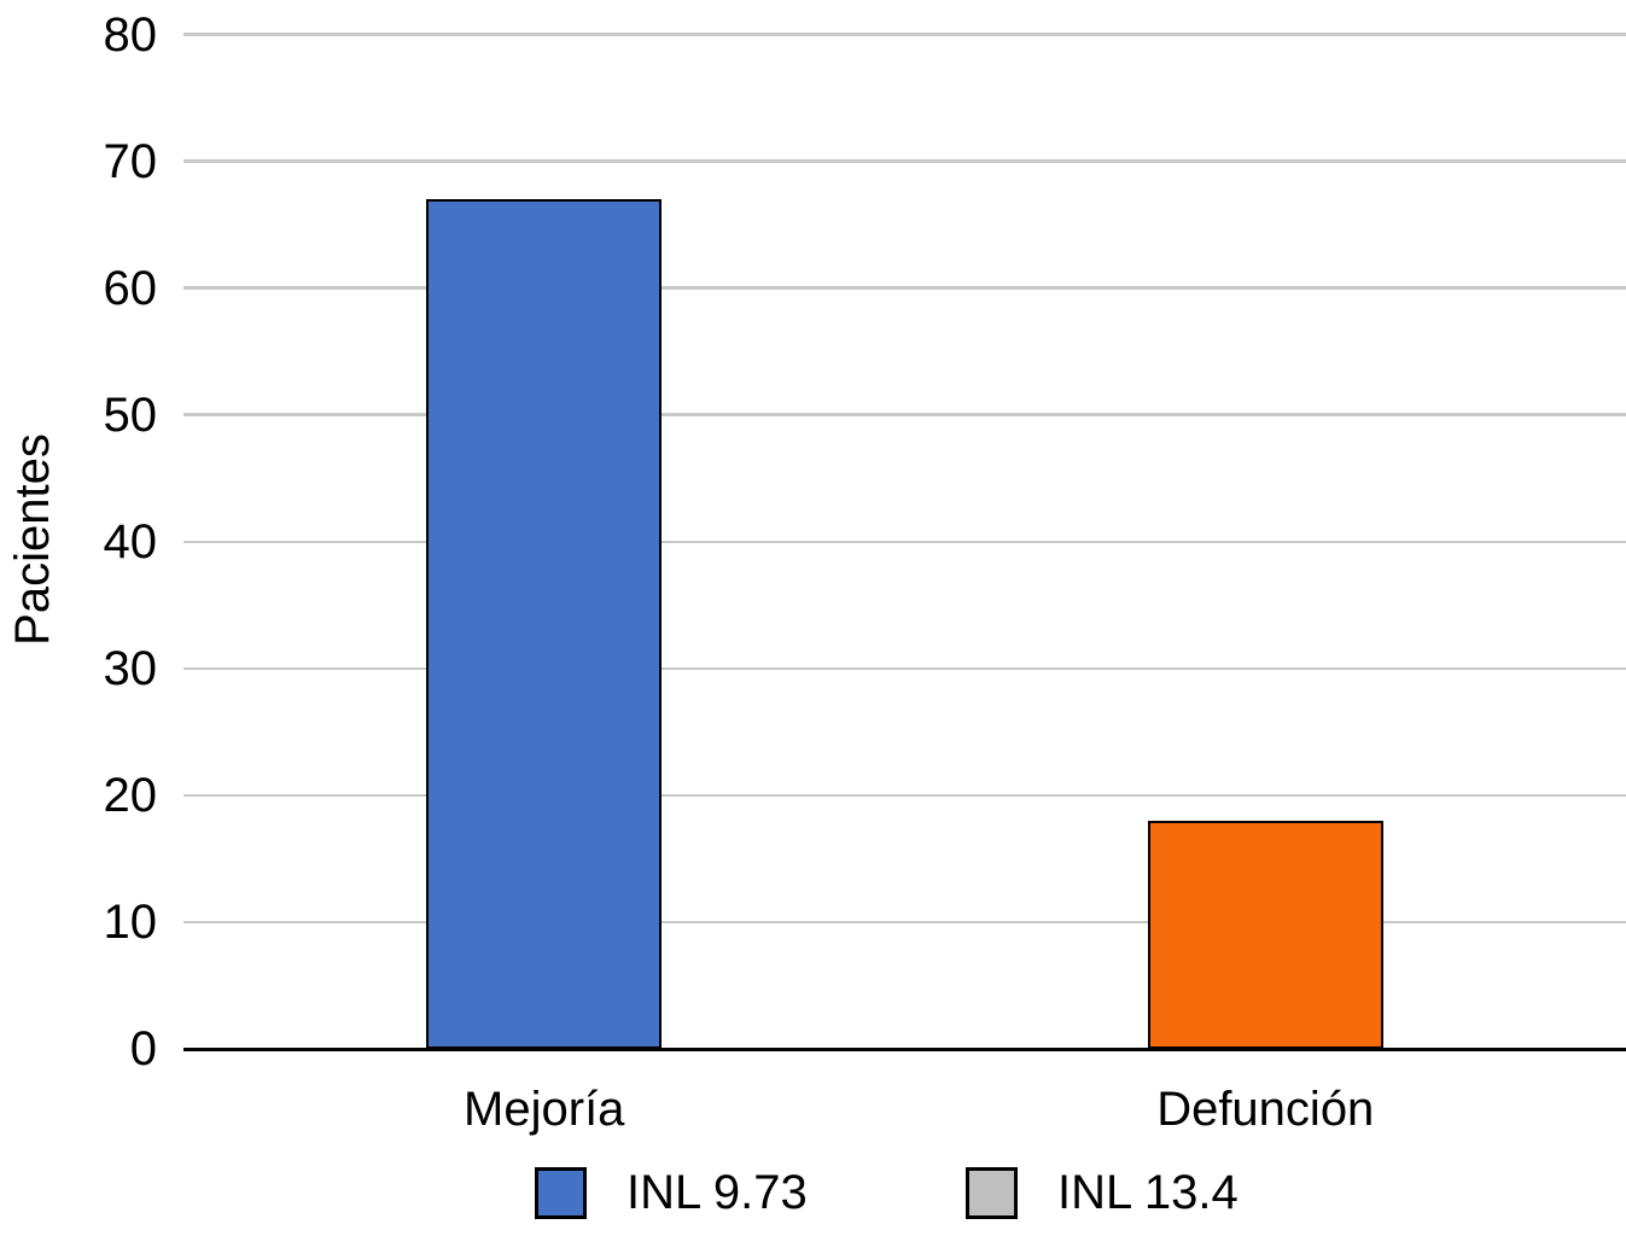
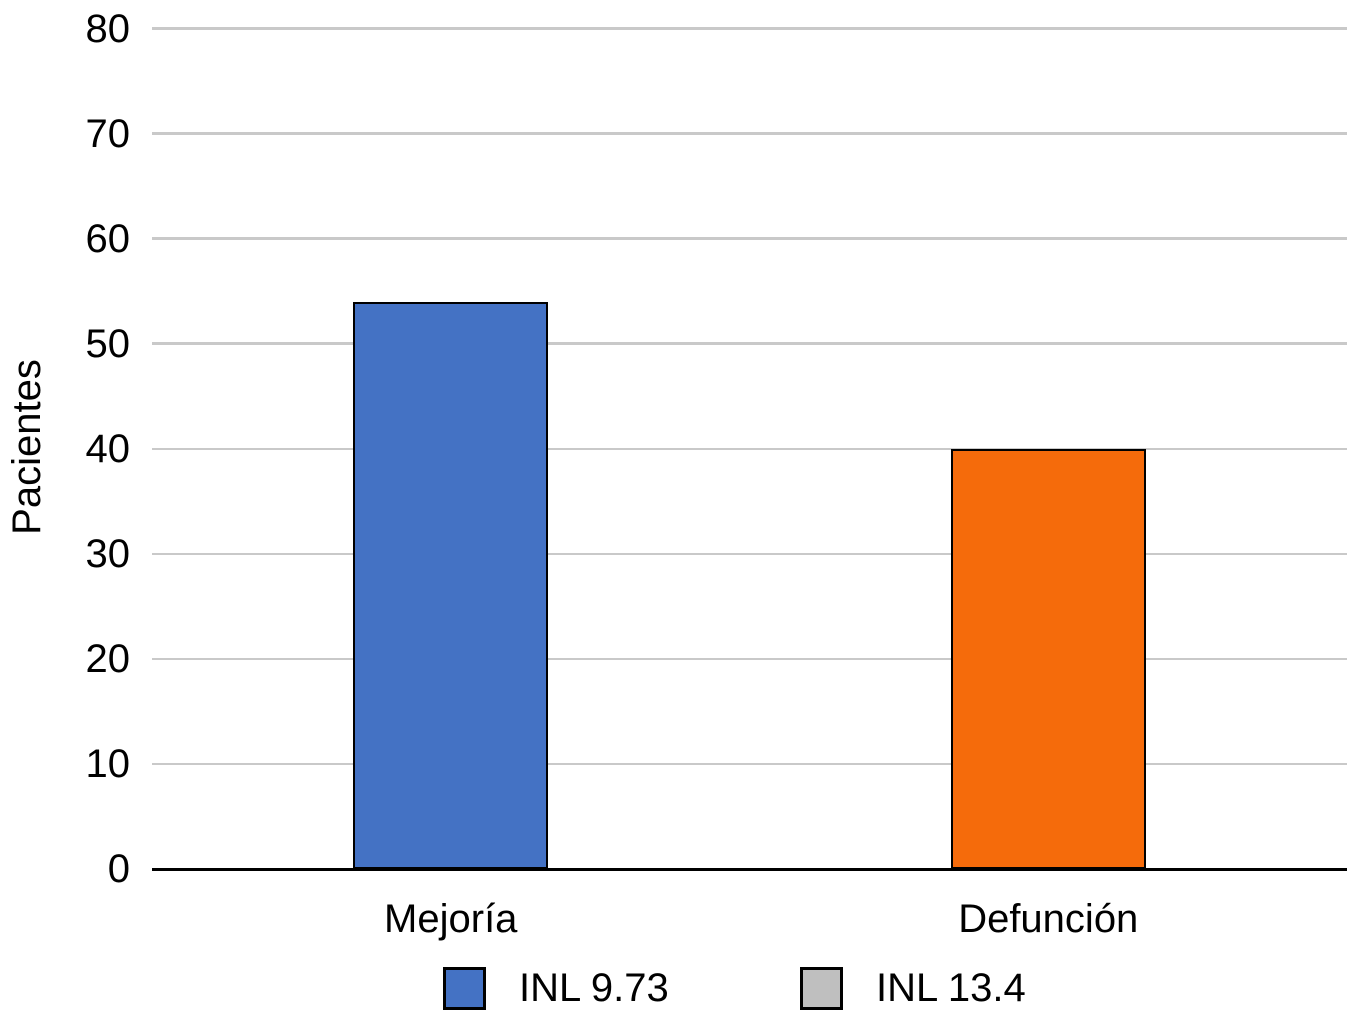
Mejoría: 67 -> 54
Defunción: 18 -> 40
